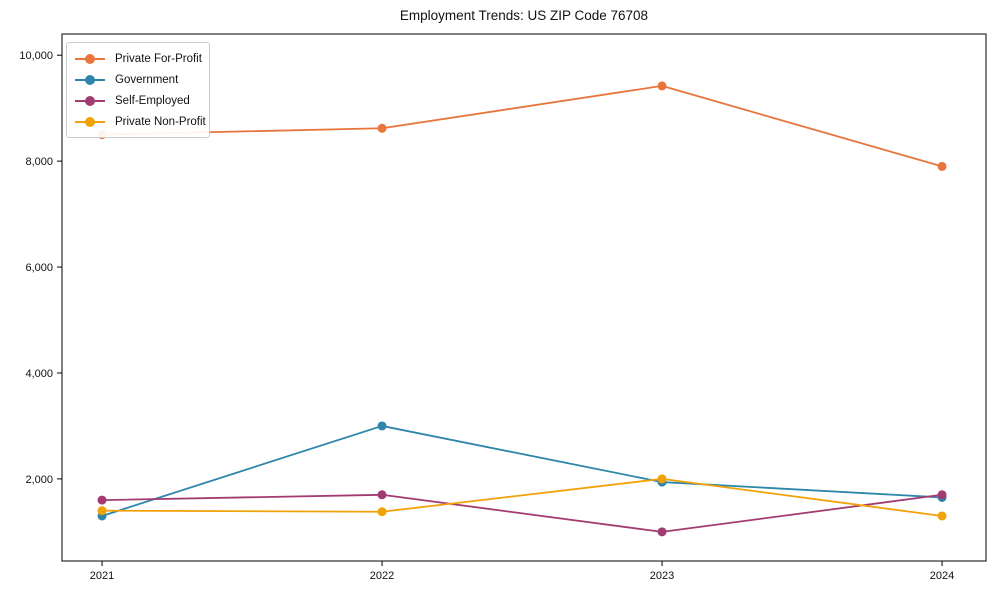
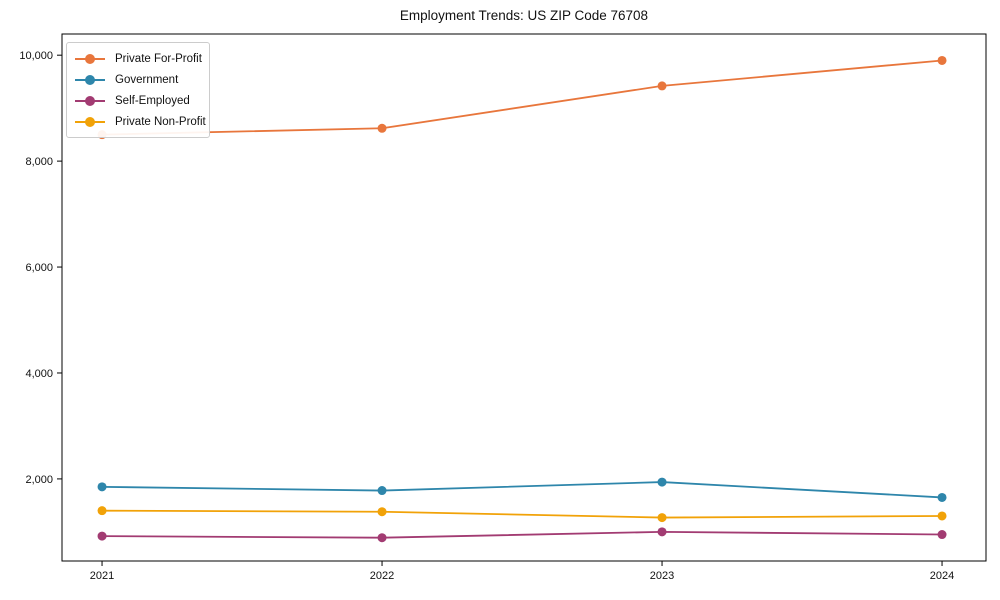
Government/2021: 1300 -> 1800
Self-Employed/2021: 1600 -> 900
Government/2022: 3000 -> 1800
Self-Employed/2022: 1700 -> 900
Private Non-Profit/2023: 2000 -> 1300
Private For-Profit/2024: 7900 -> 9900
Self-Employed/2024: 1700 -> 1000
